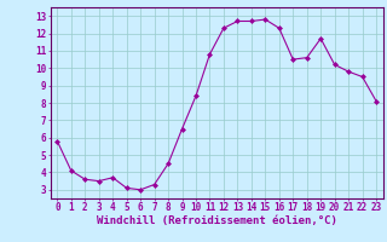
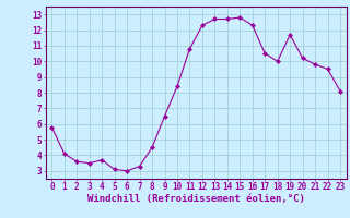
18: 10.6 -> 10.0
